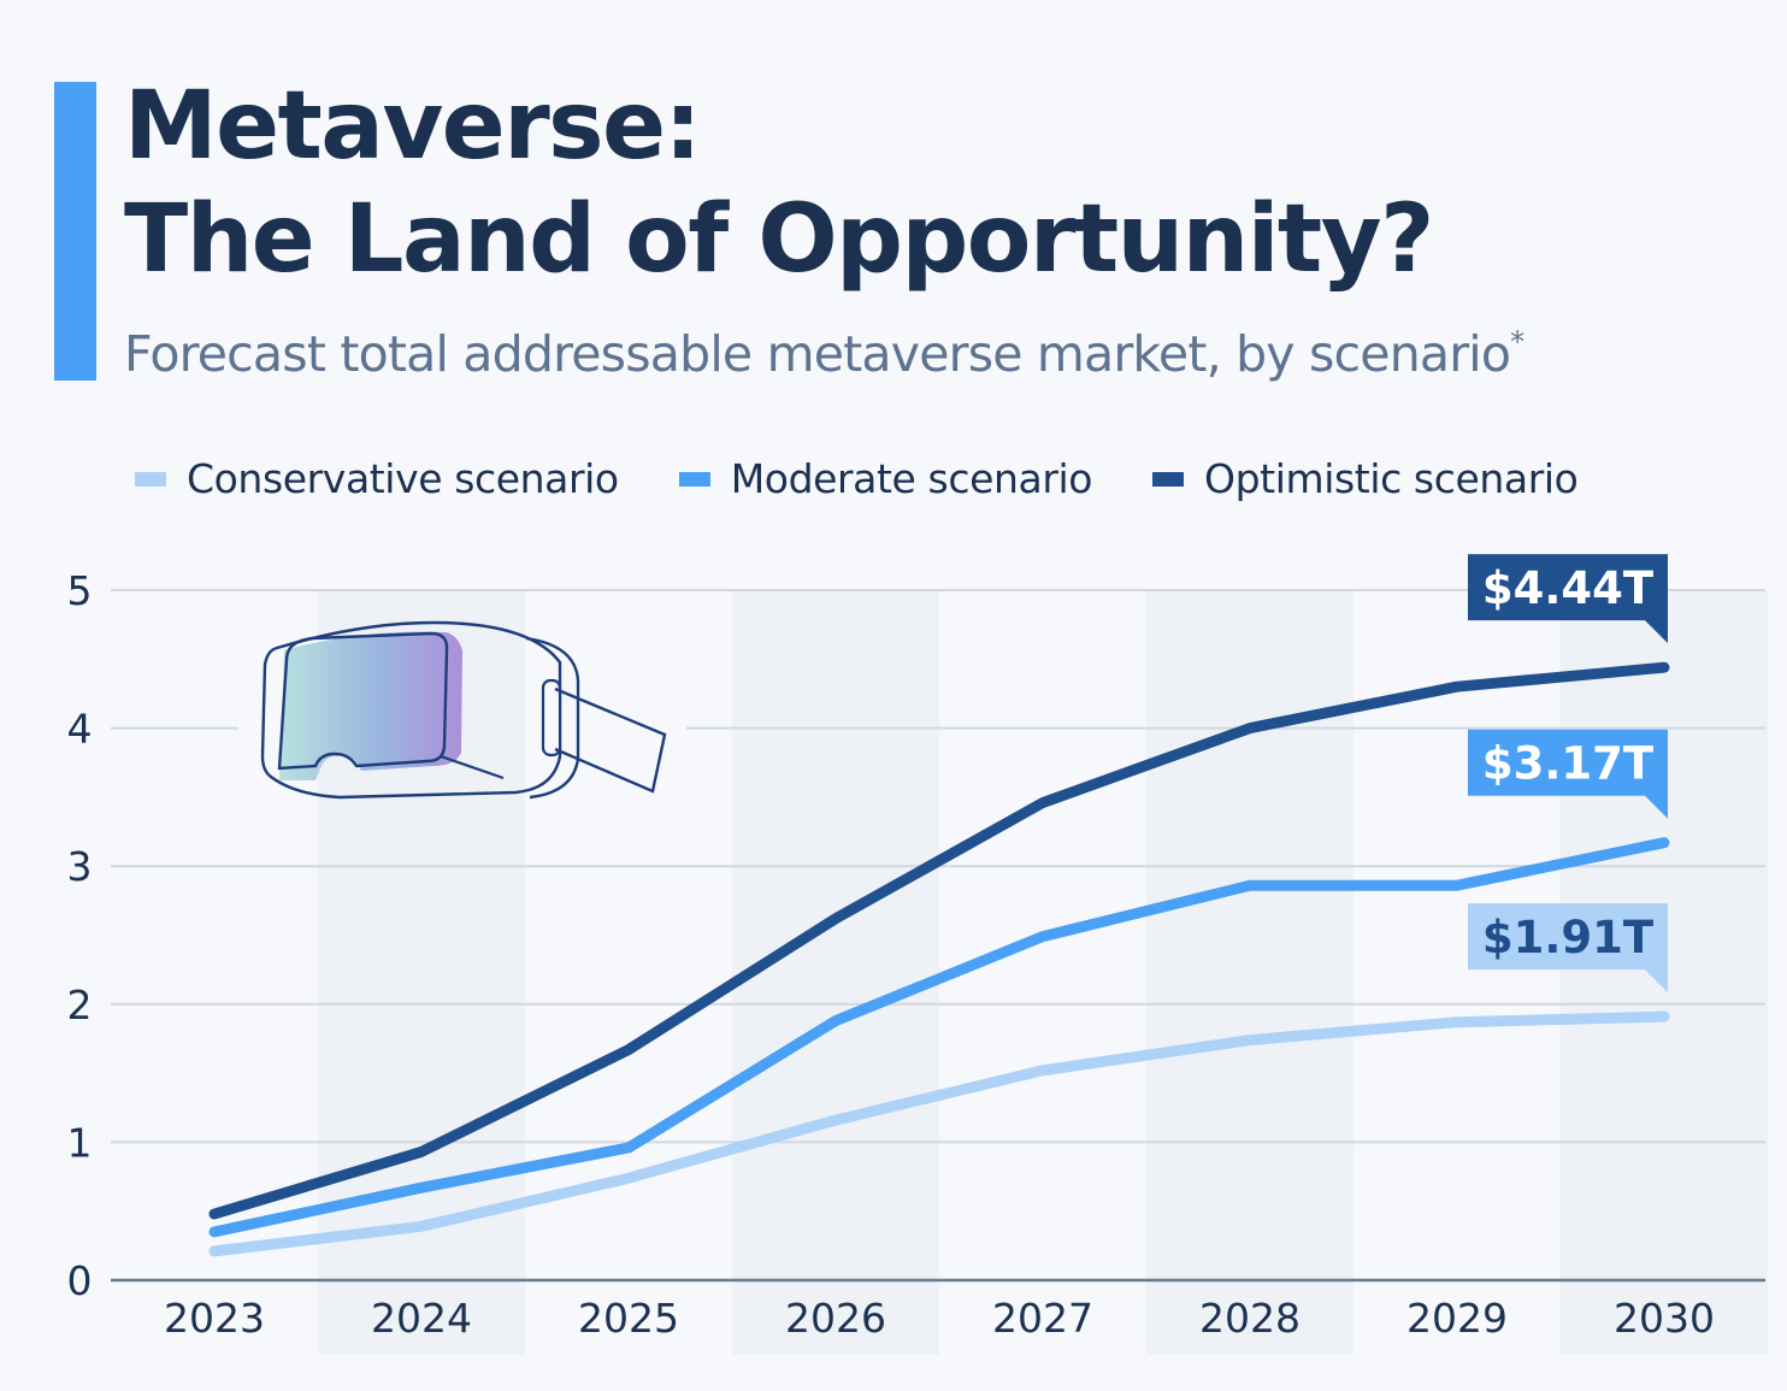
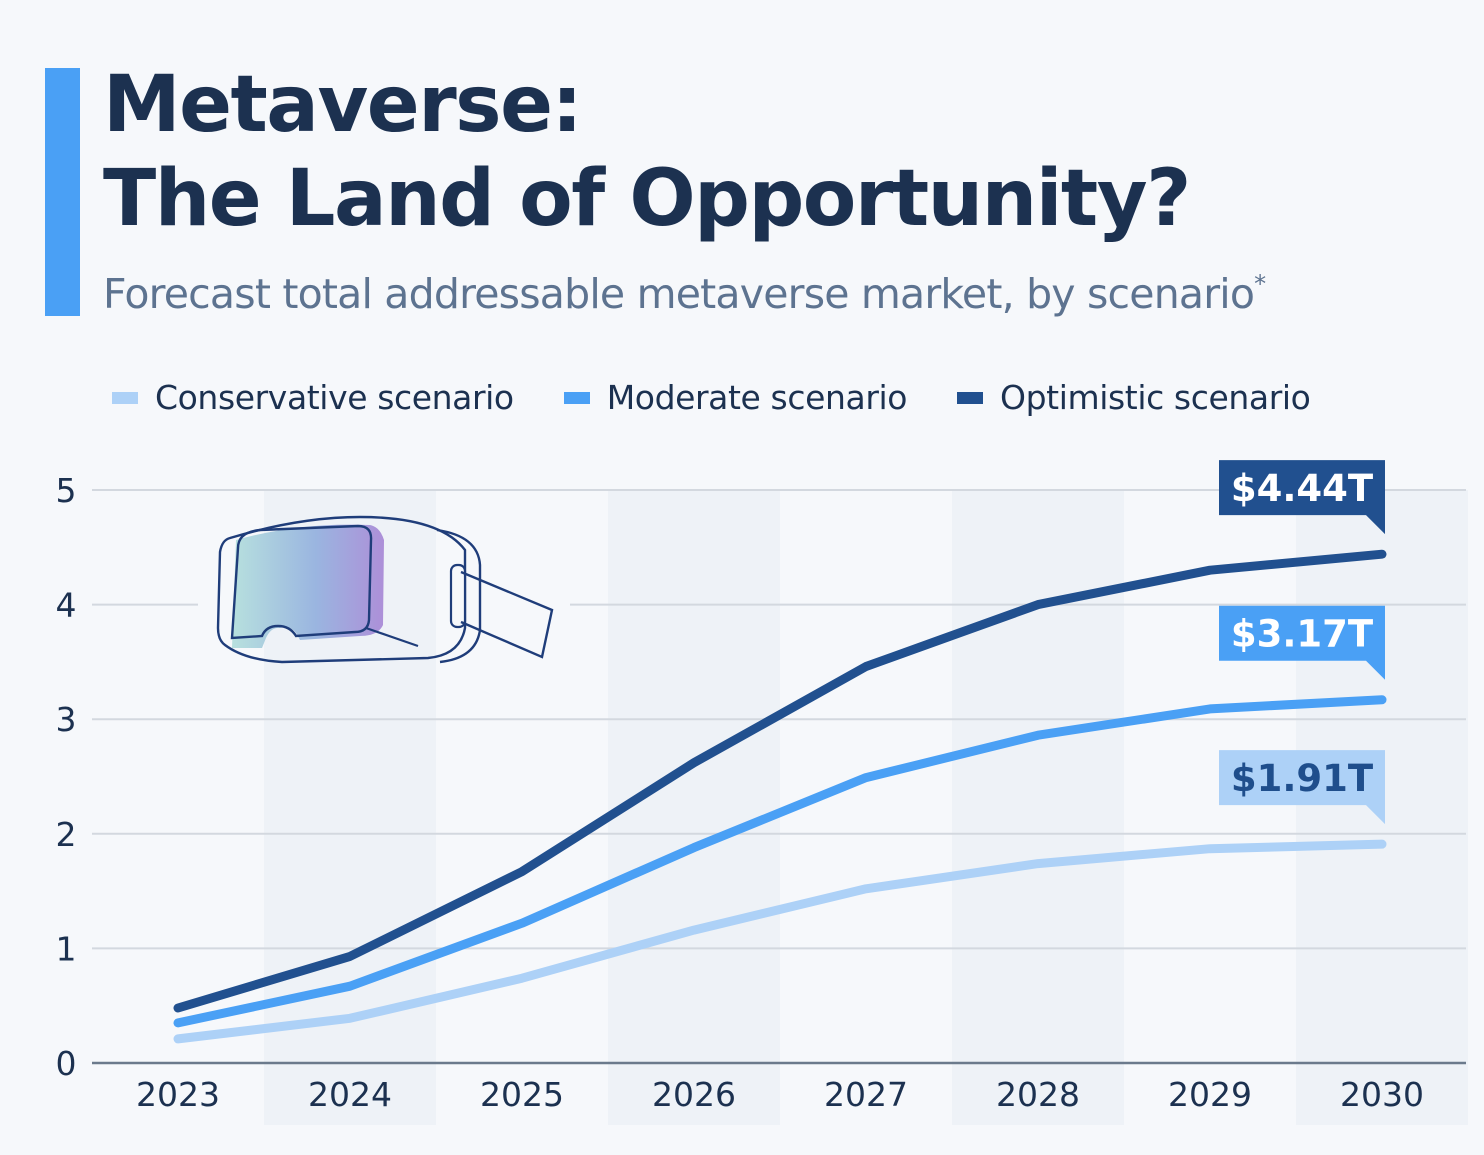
Moderate scenario/2025: 0.96 -> 1.22
Moderate scenario/2029: 2.86 -> 3.09
